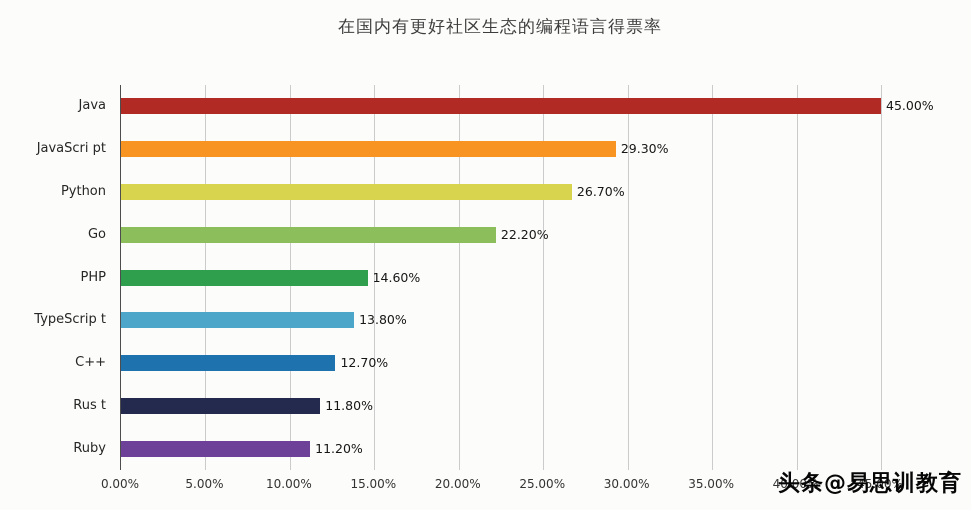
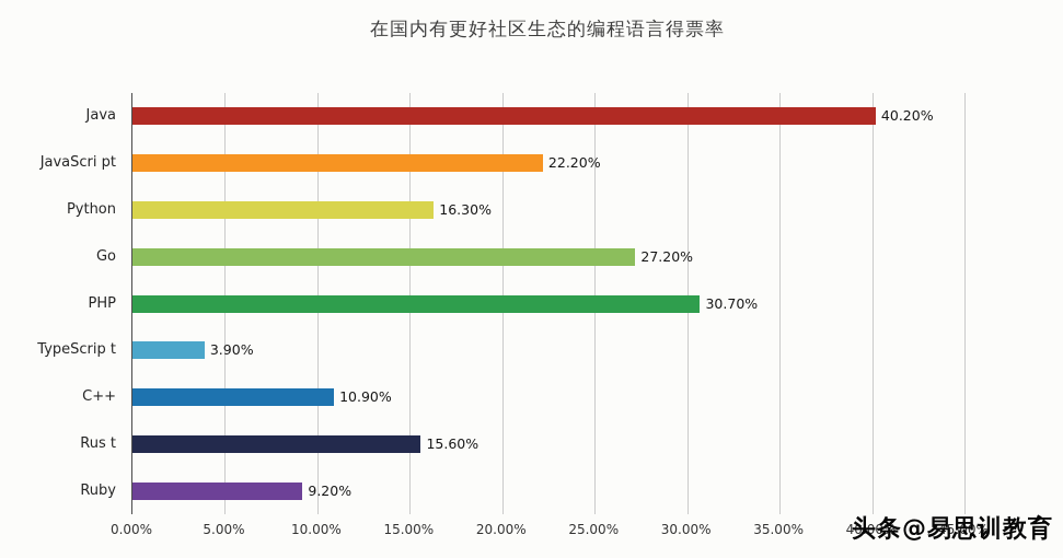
Java: 45.00% -> 40.20%
JavaScri pt: 29.30% -> 22.20%
Python: 26.70% -> 16.30%
Go: 22.20% -> 27.20%
PHP: 14.60% -> 30.70%
TypeScrip t: 13.80% -> 3.90%
C++: 12.70% -> 10.90%
Rus t: 11.80% -> 15.60%
Ruby: 11.20% -> 9.20%
